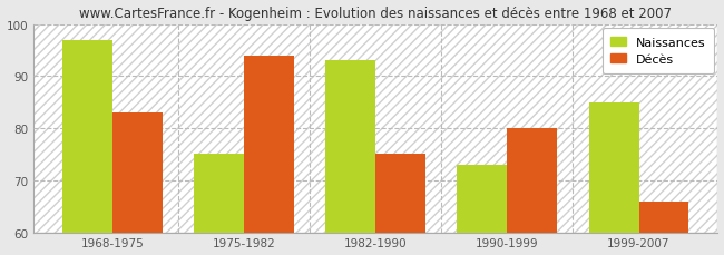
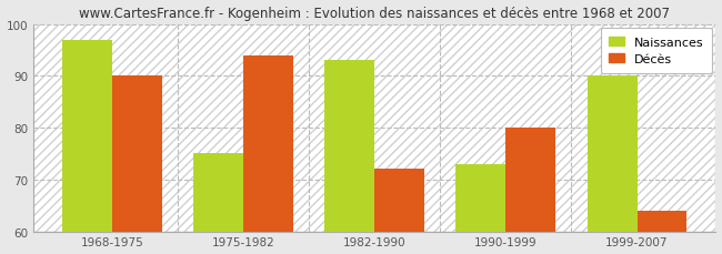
Décès/1968-1975: 83 -> 90
Décès/1982-1990: 75 -> 72
Naissances/1999-2007: 85 -> 90
Décès/1999-2007: 66 -> 64
